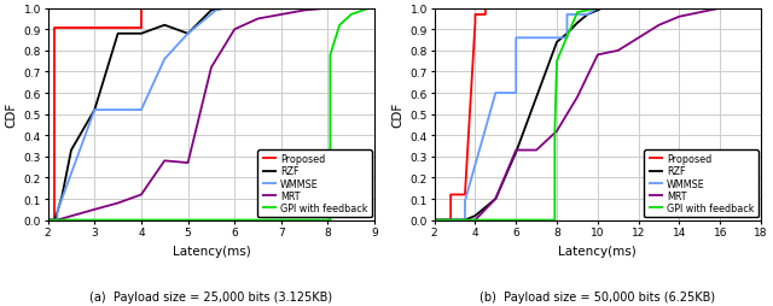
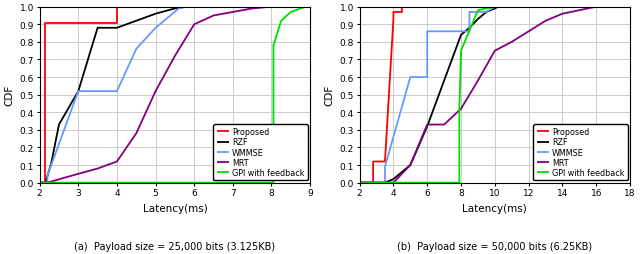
RZF/5: 0.88 -> 0.96
MRT/5: 0.27 -> 0.52
MRT/10: 0.78 -> 0.75
